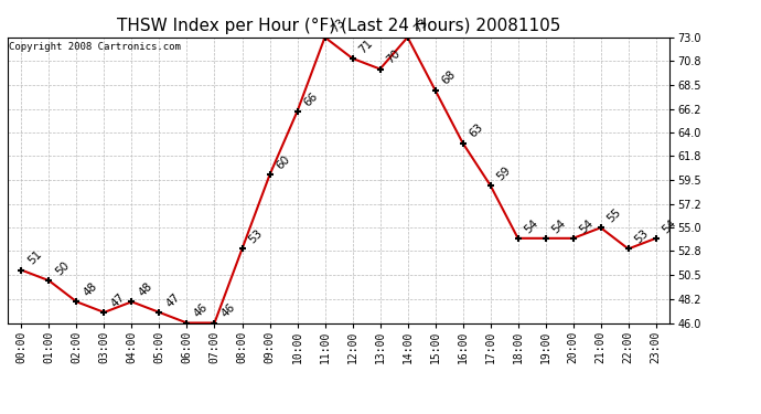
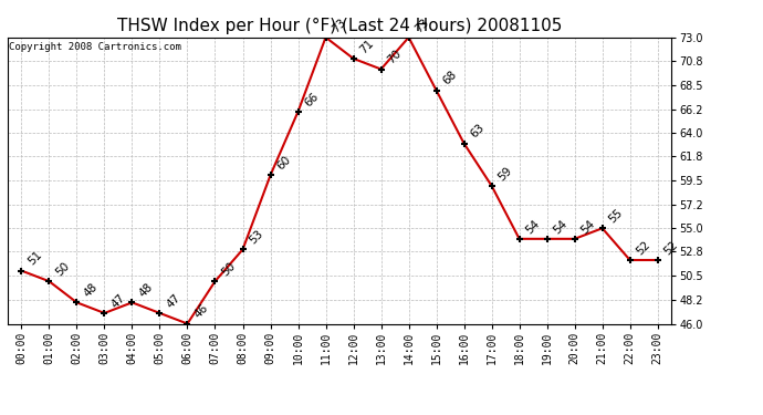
07:00: 46 -> 50
22:00: 53 -> 52
23:00: 54 -> 52
